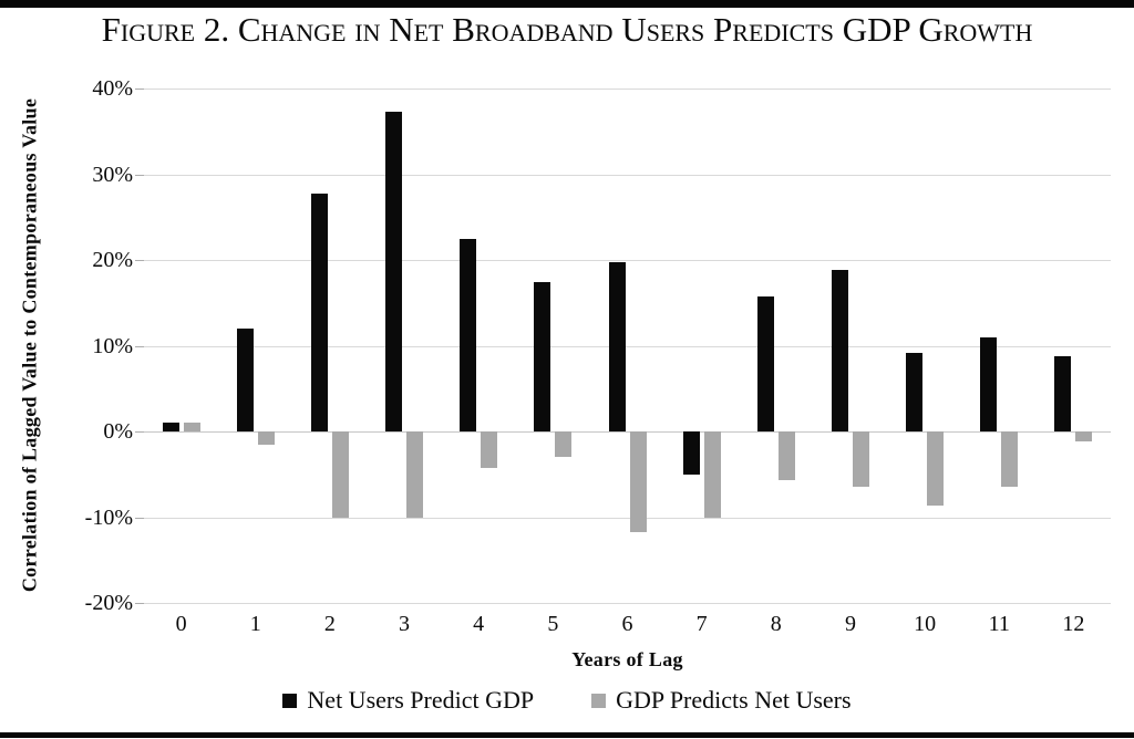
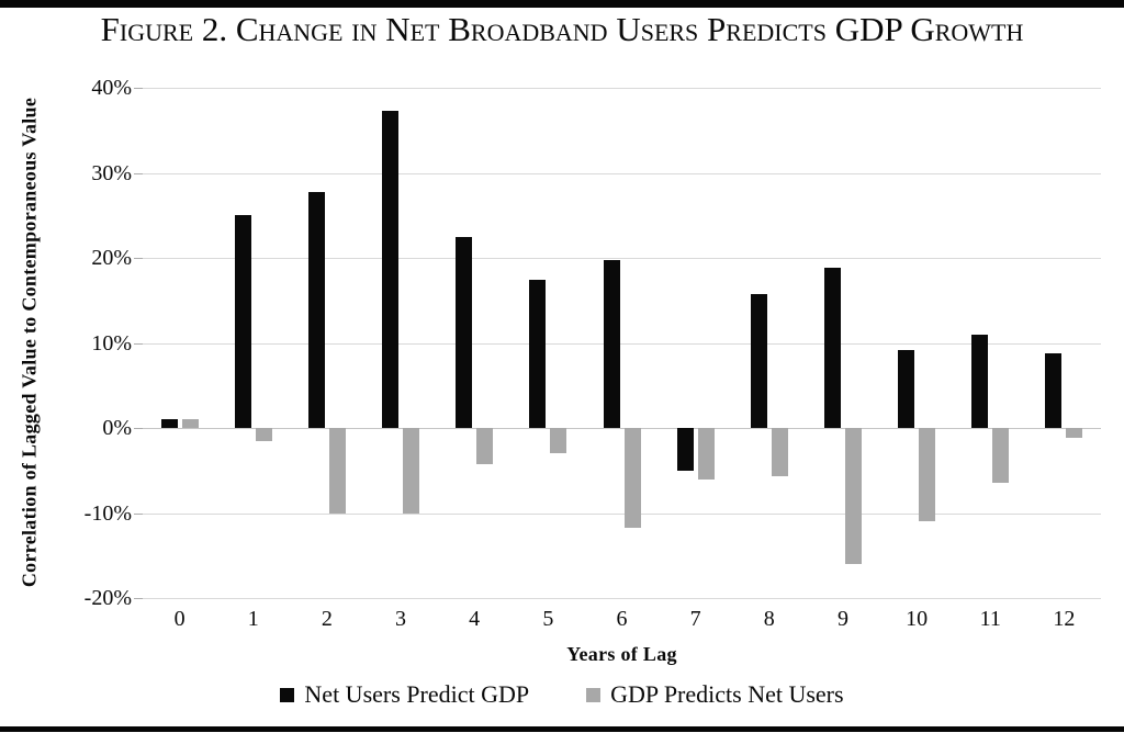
Net Users Predict GDP/1: 12% -> 25%
GDP Predicts Net Users/7: -10% -> -6%
GDP Predicts Net Users/9: -6% -> -16%
GDP Predicts Net Users/10: -9% -> -11%
